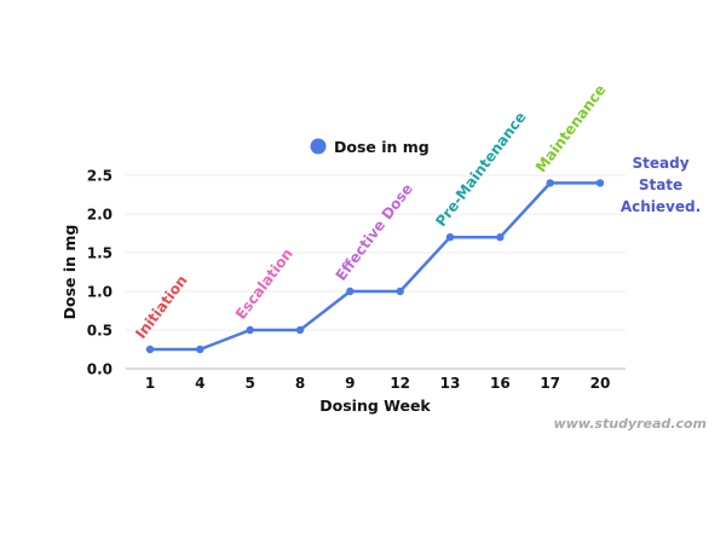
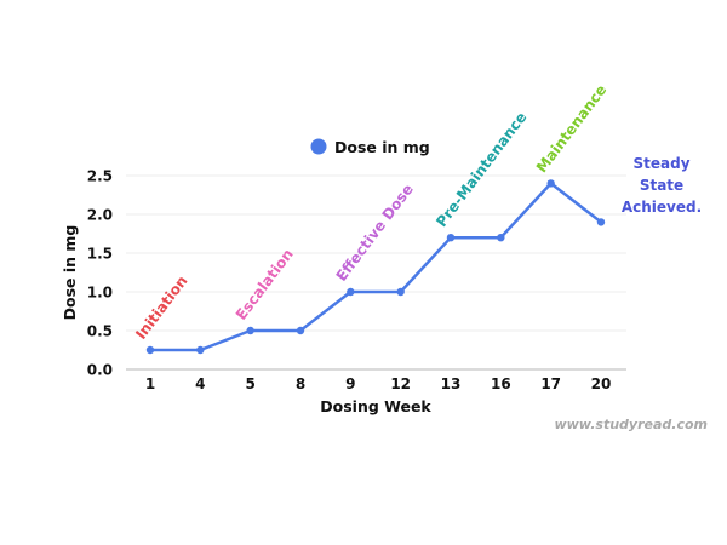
20: 2.4 -> 1.9
